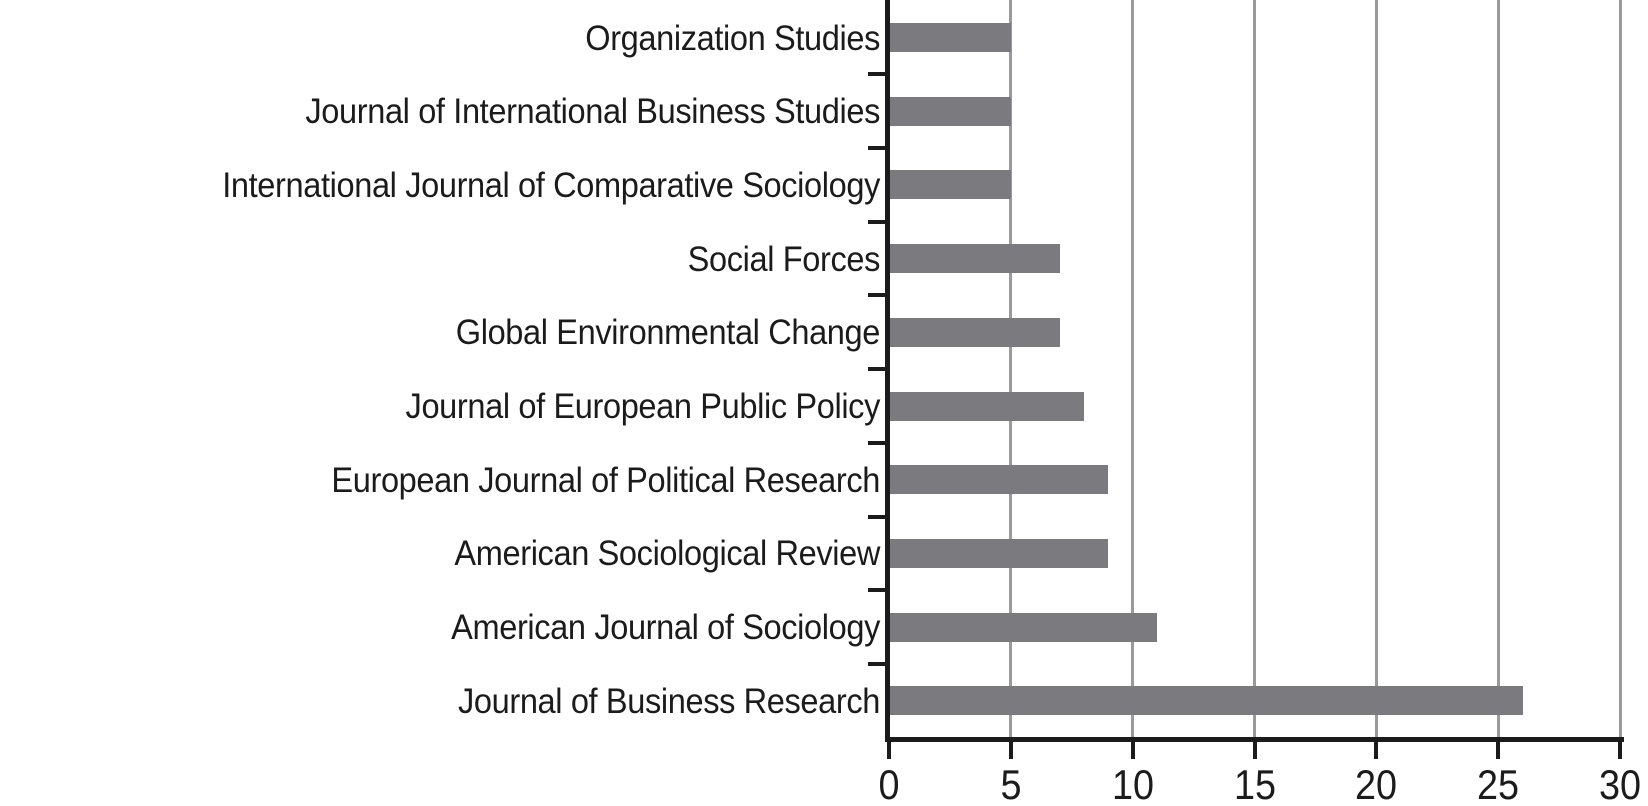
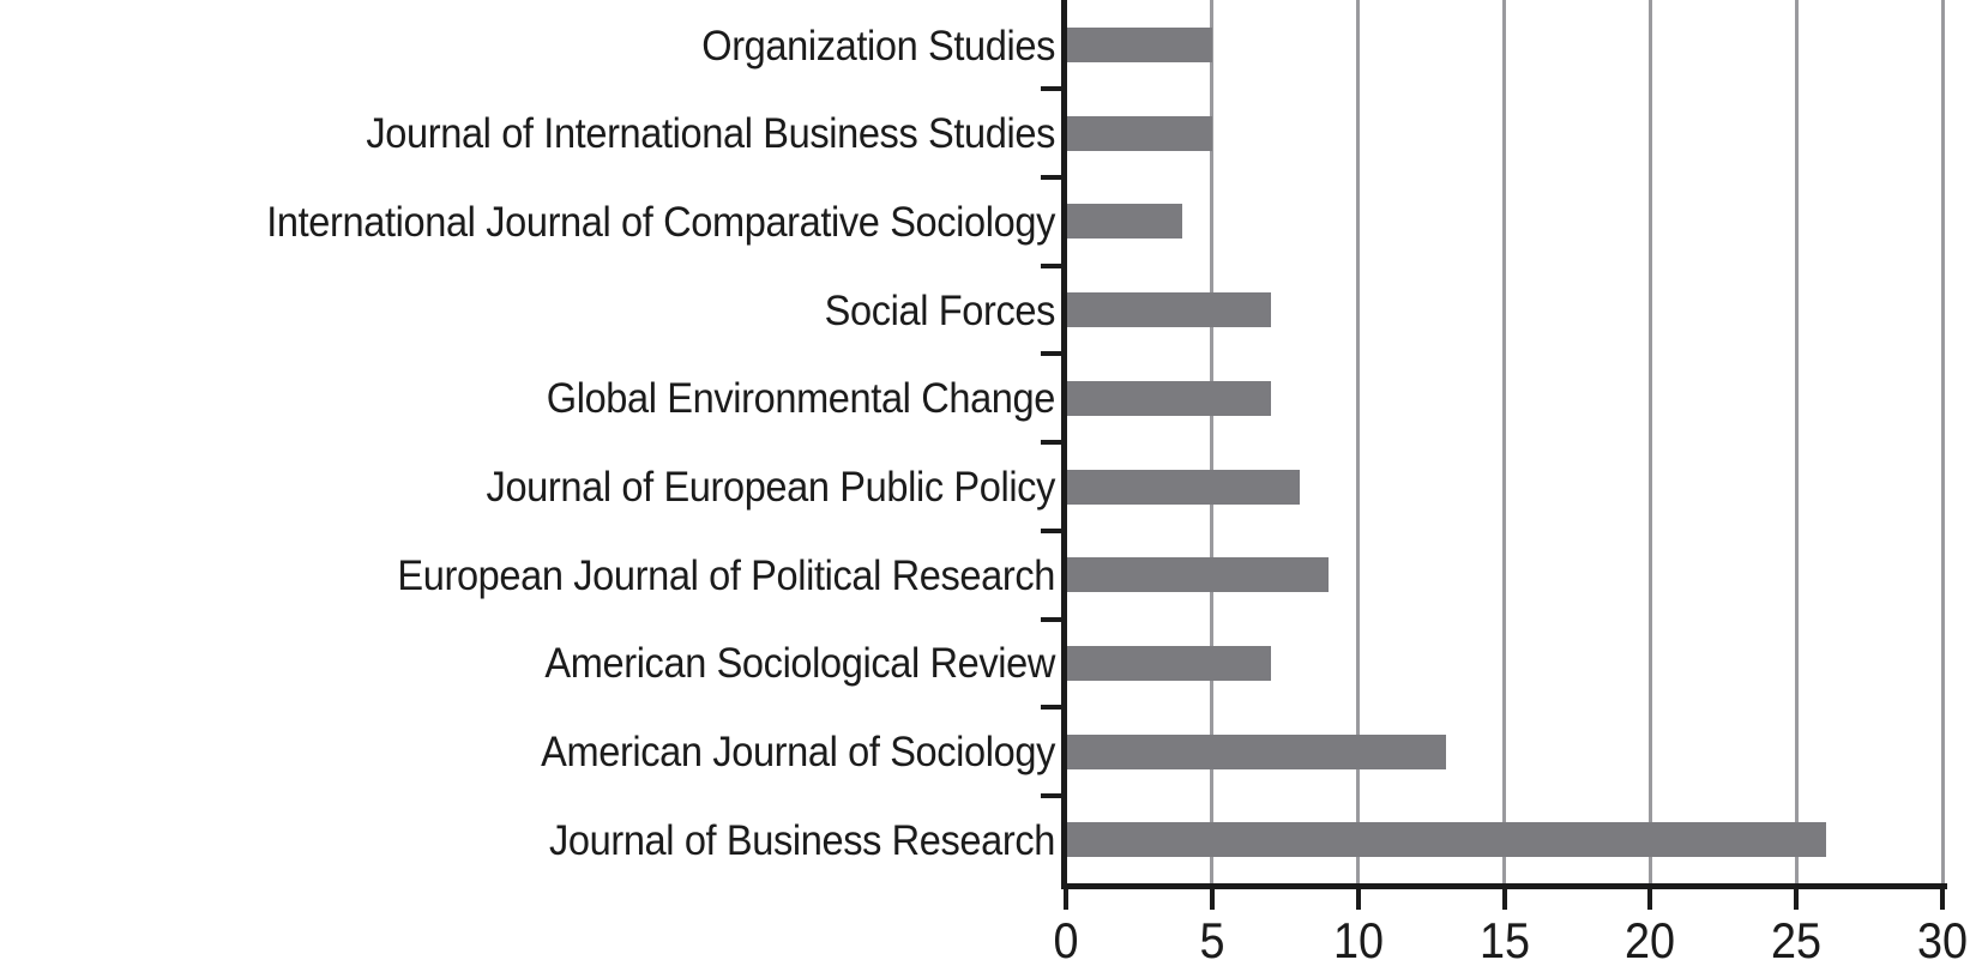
International Journal of Comparative Sociology: 5 -> 4
American Sociological Review: 9 -> 7
American Journal of Sociology: 11 -> 13
